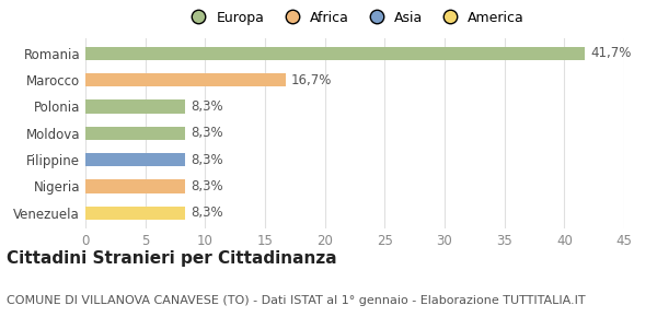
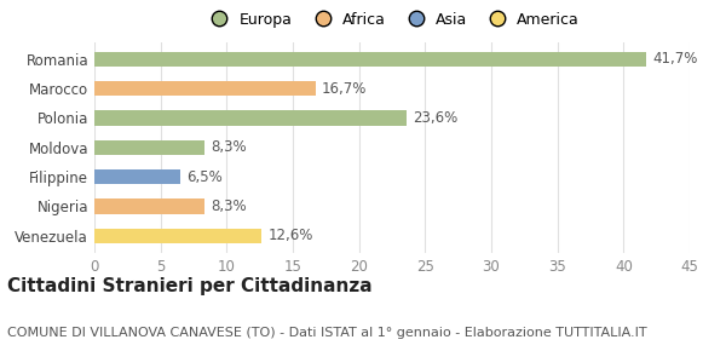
Polonia: 8,3% -> 23,6%
Filippine: 8,3% -> 6,5%
Venezuela: 8,3% -> 12,6%
